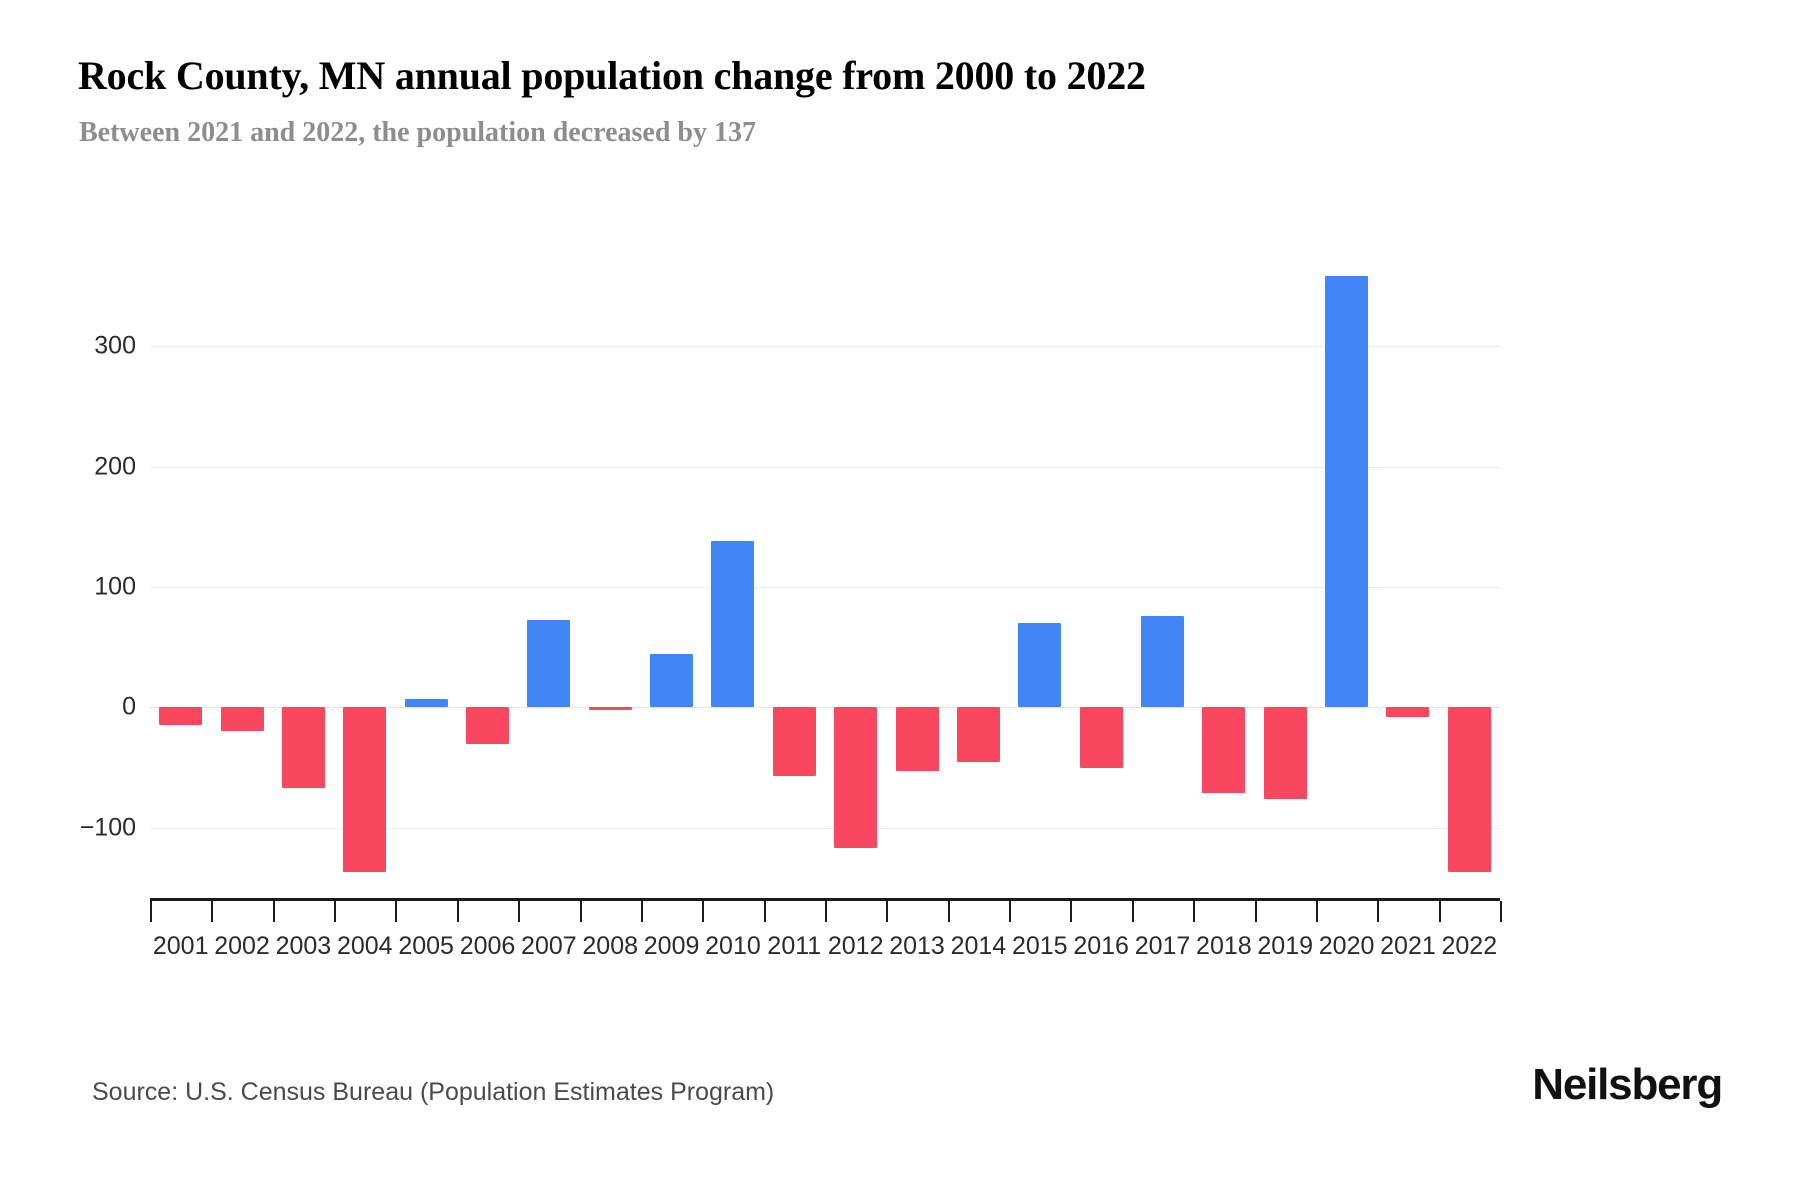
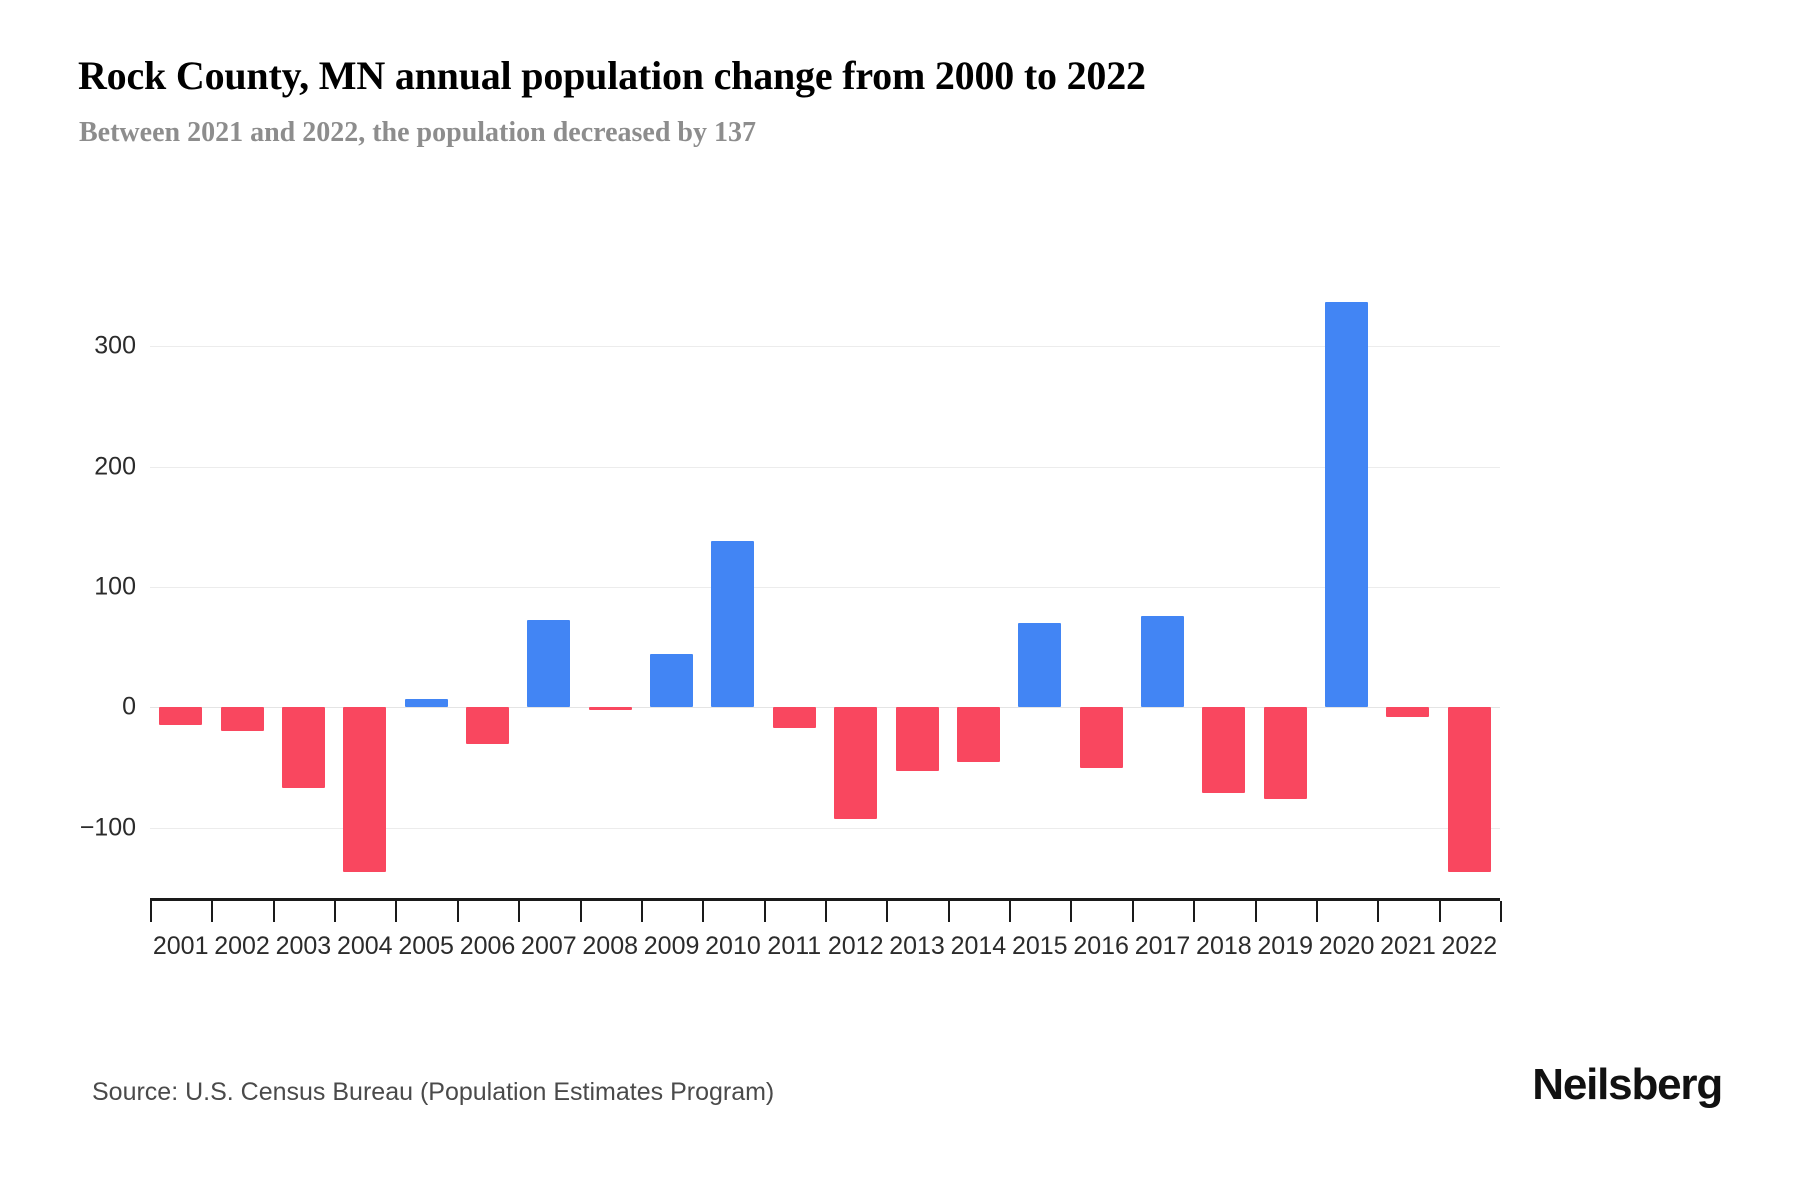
2011: -57 -> -17
2012: -117 -> -93
2020: 358 -> 337
